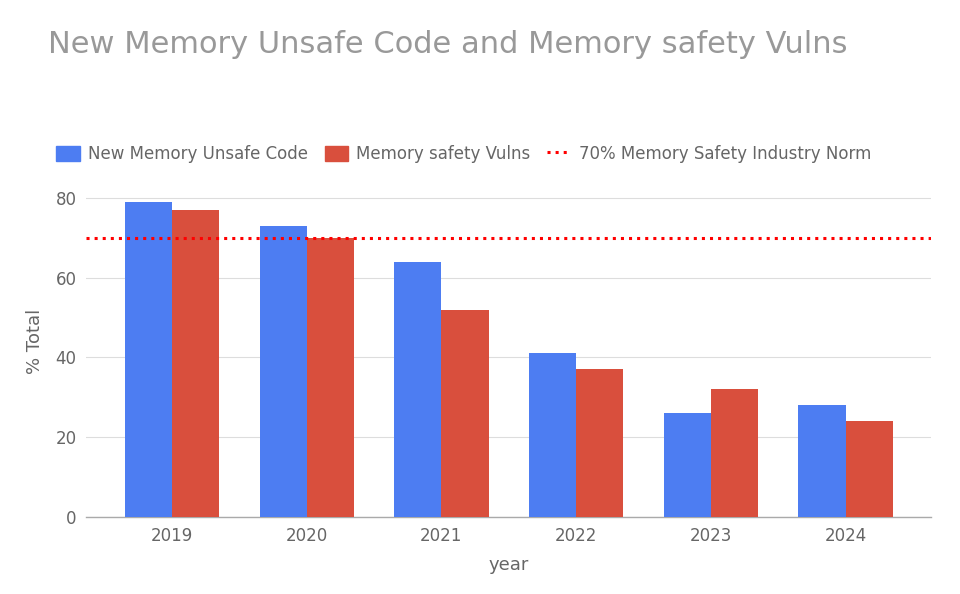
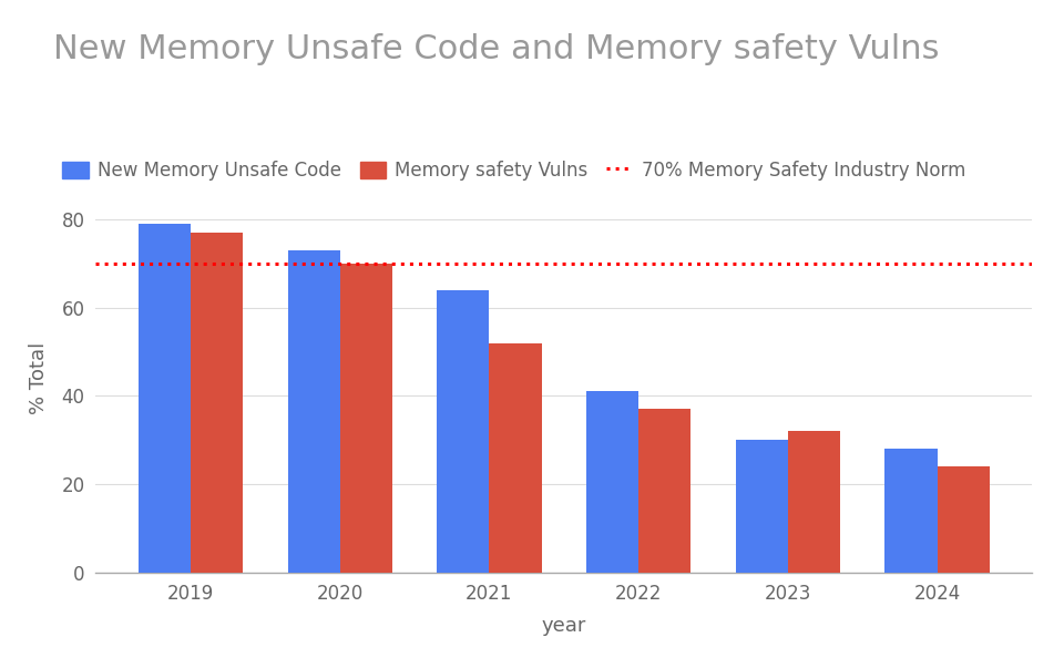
New Memory Unsafe Code/2023: 26 -> 30
